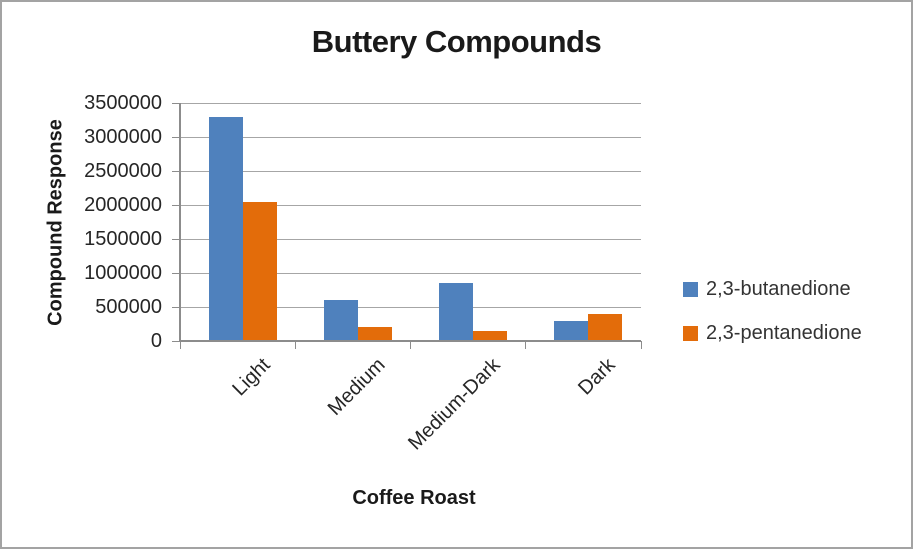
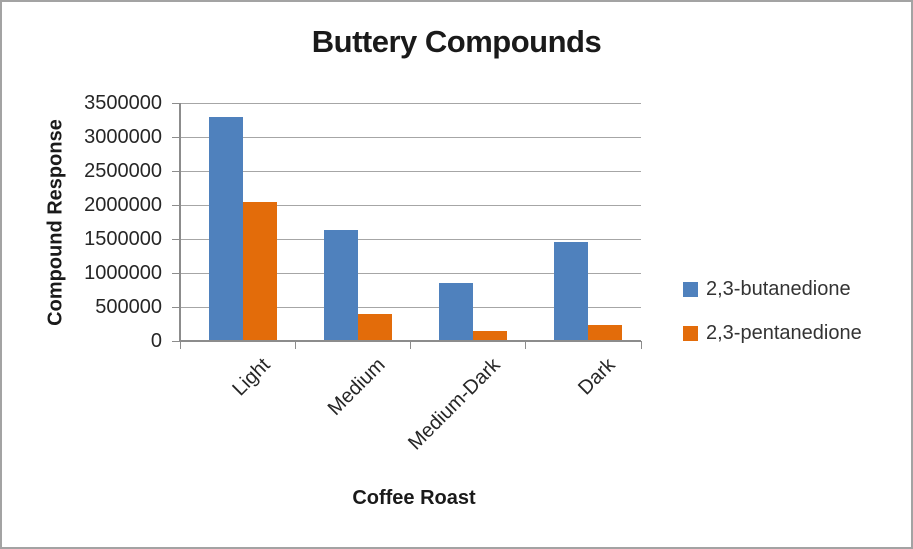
2,3-butanedione/Medium: 600000 -> 1600000
2,3-pentanedione/Medium: 200000 -> 400000
2,3-butanedione/Dark: 300000 -> 1500000
2,3-pentanedione/Dark: 400000 -> 200000
